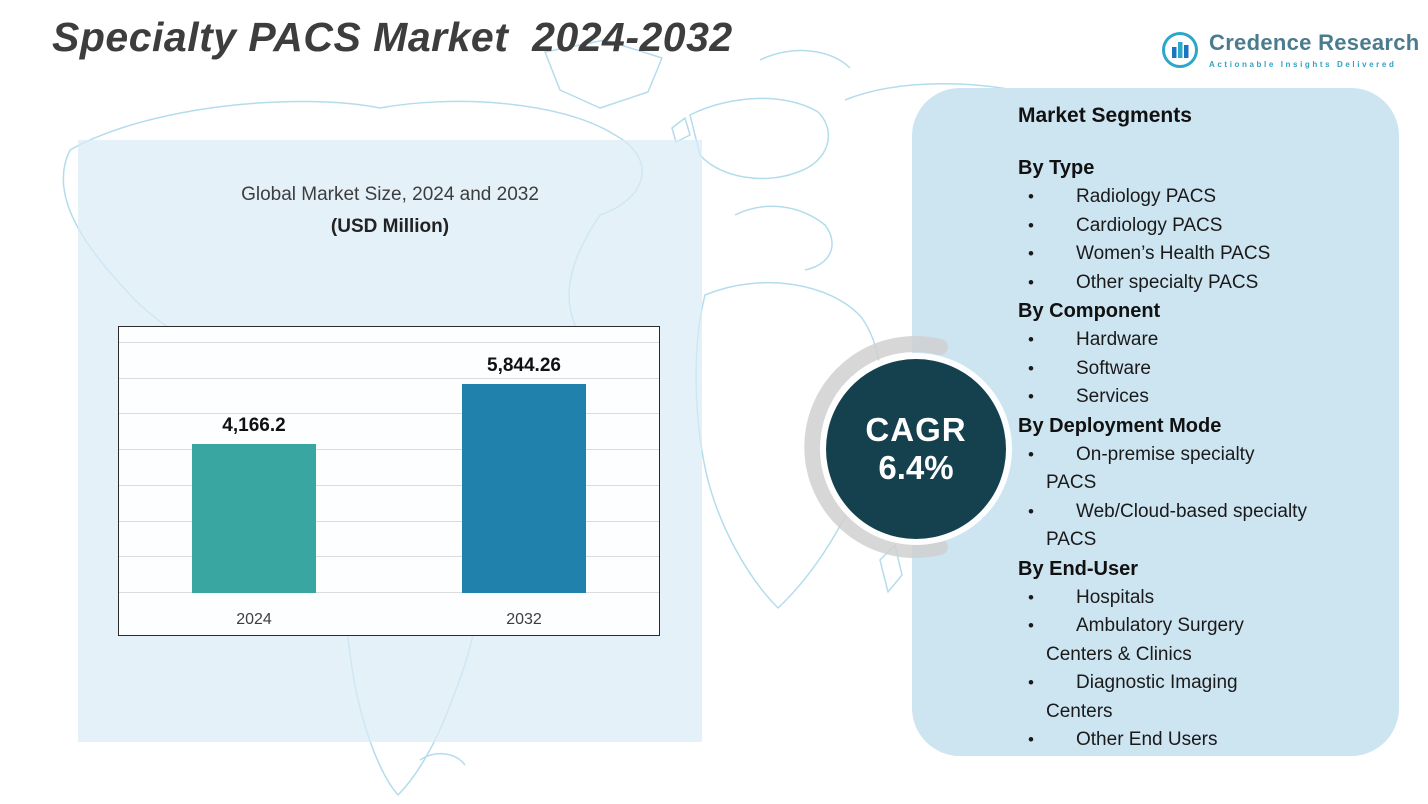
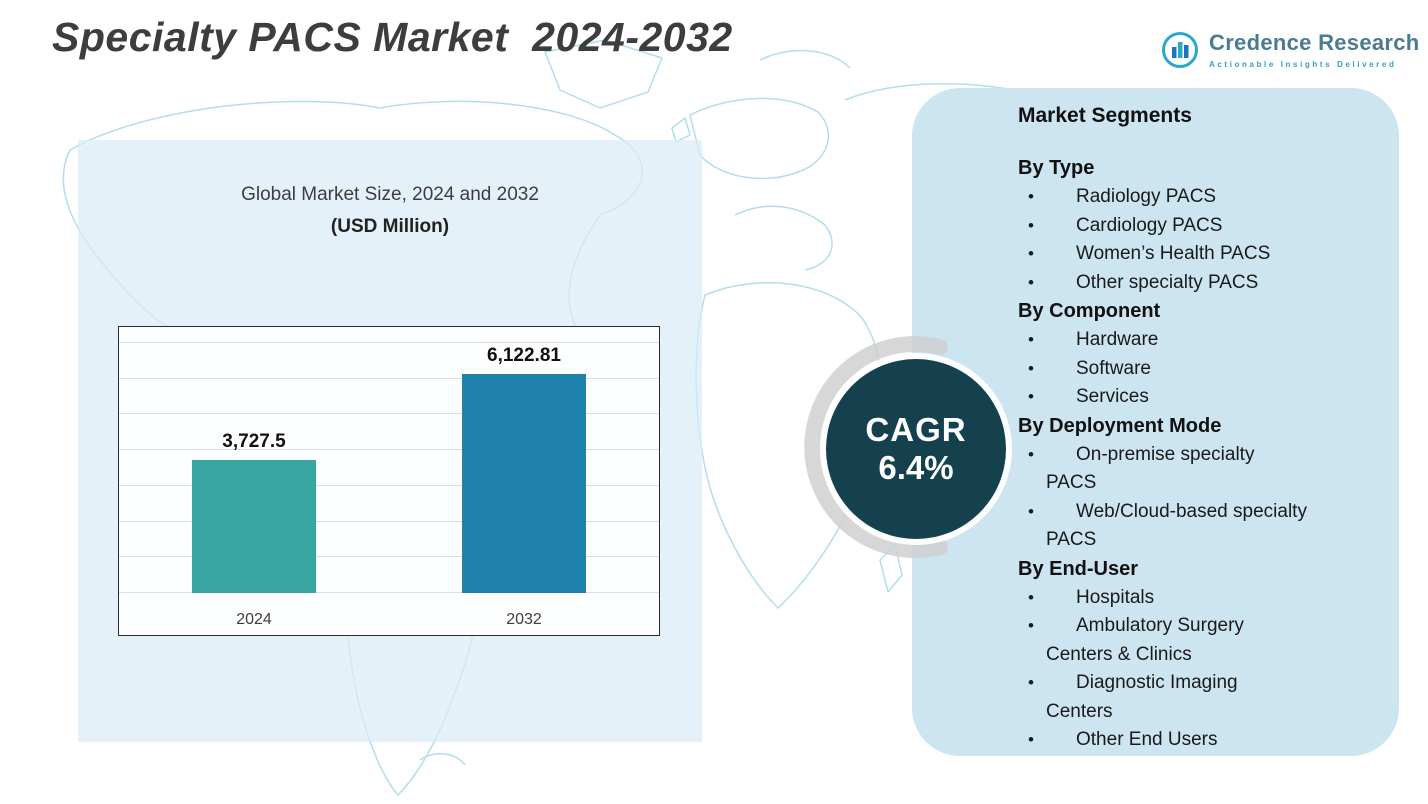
2024: 4,166.2 -> 3,727.5
2032: 5,844.26 -> 6,122.81
